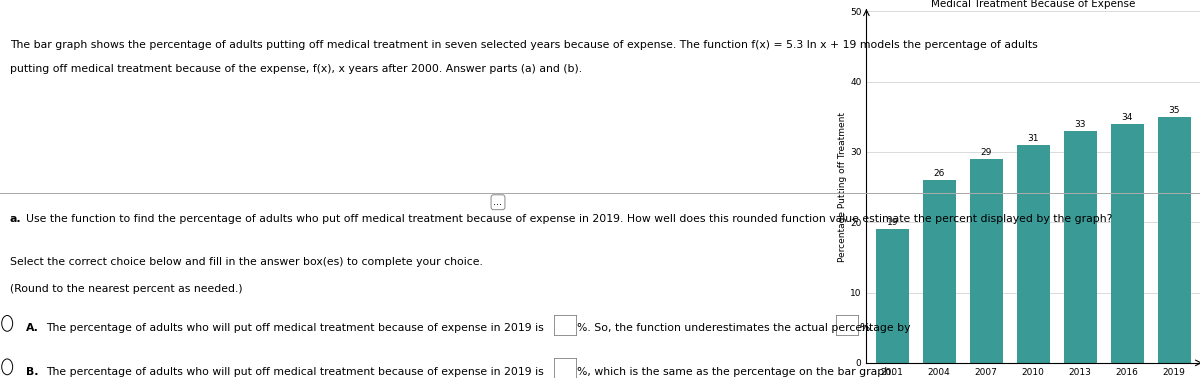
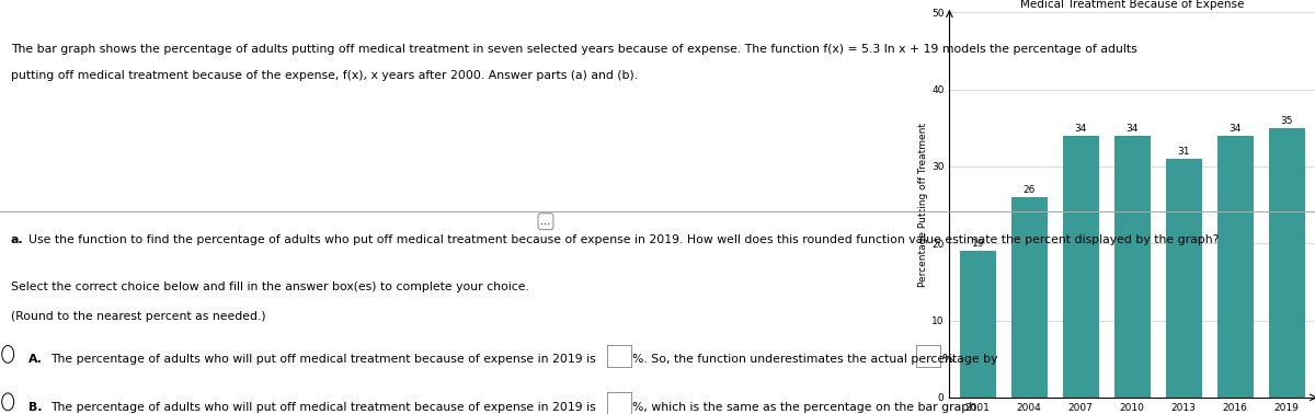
2007: 29 -> 34
2010: 31 -> 34
2013: 33 -> 31
